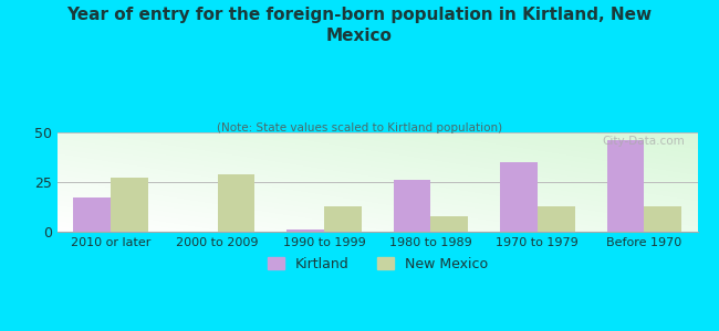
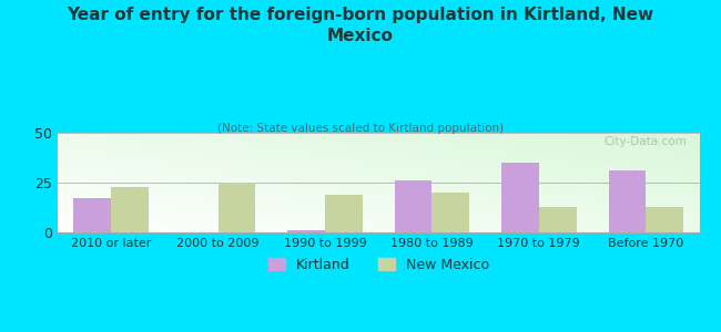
New Mexico/2010 or later: 27 -> 23
New Mexico/2000 to 2009: 29 -> 25
New Mexico/1990 to 1999: 13 -> 19
New Mexico/1980 to 1989: 8 -> 20
Kirtland/Before 1970: 46 -> 31
